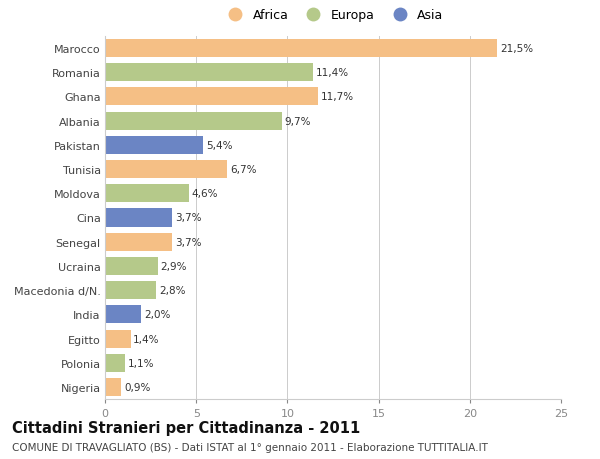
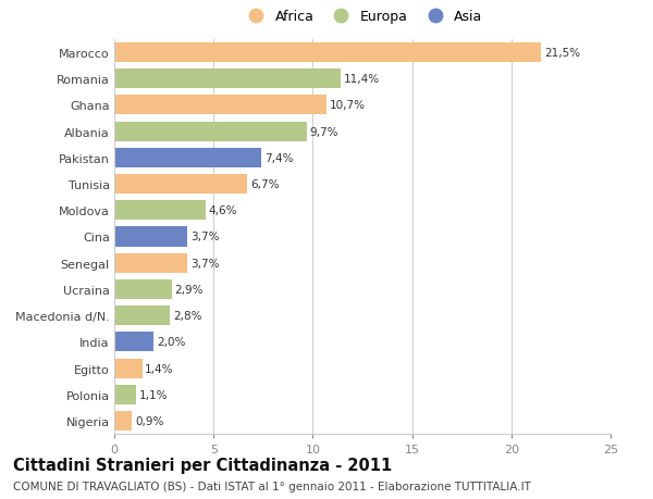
Ghana: 11,7% -> 10,7%
Pakistan: 5,4% -> 7,4%
